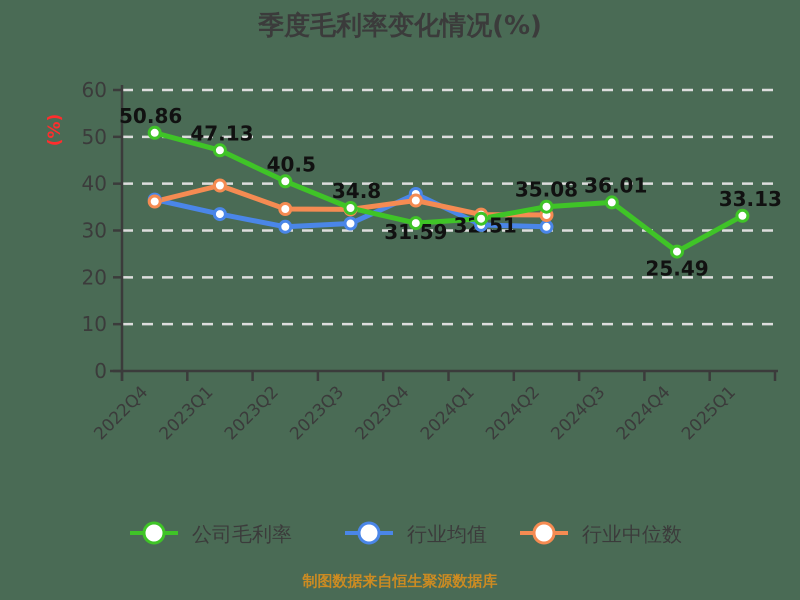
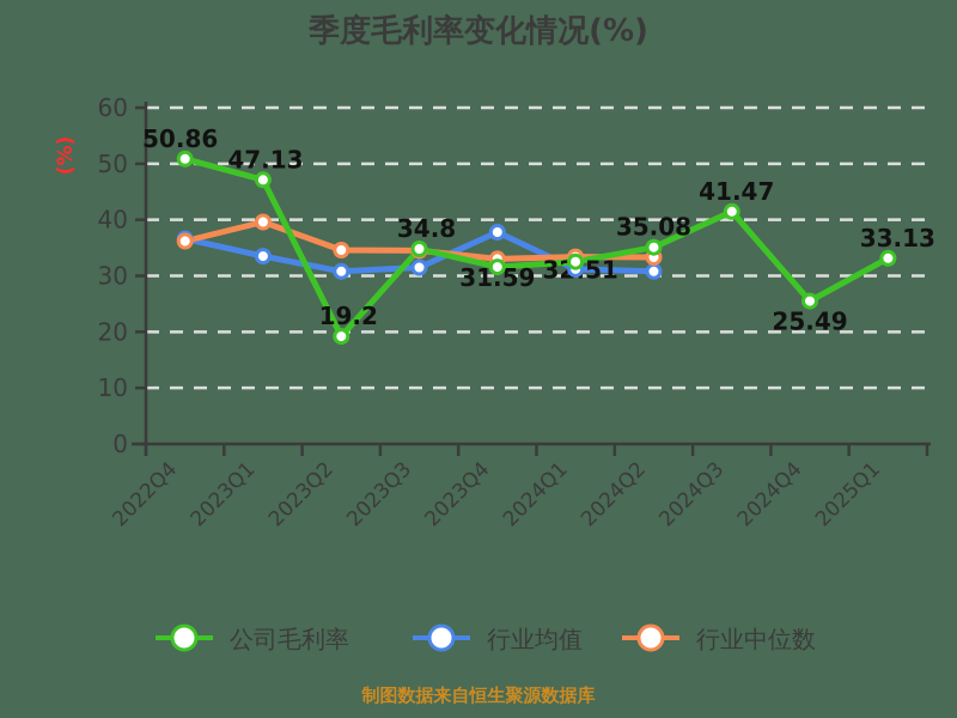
公司毛利率/2023Q2: 40.5 -> 19.2
行业中位数/2023Q4: 36 -> 33
公司毛利率/2024Q3: 36.01 -> 41.47
